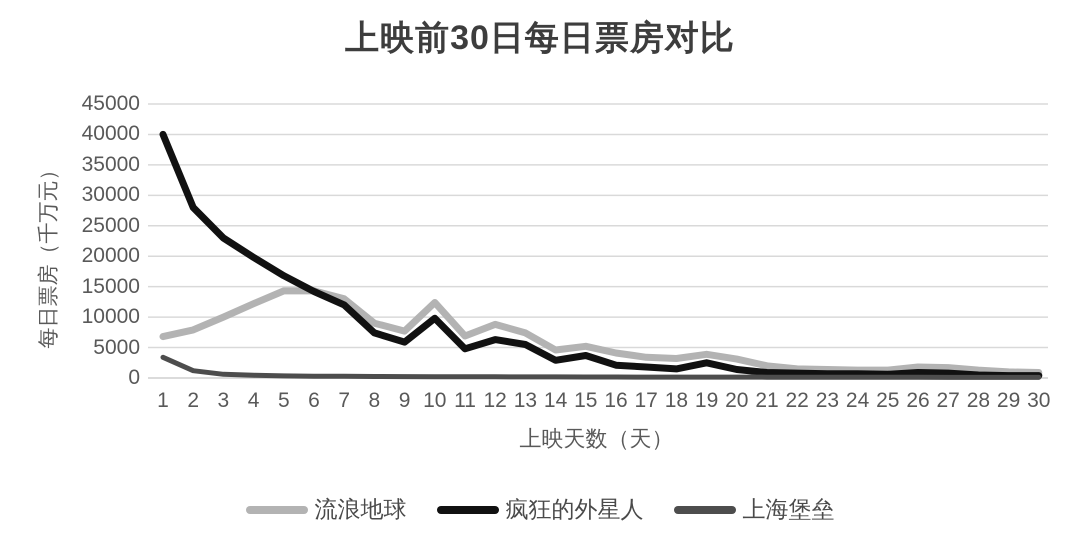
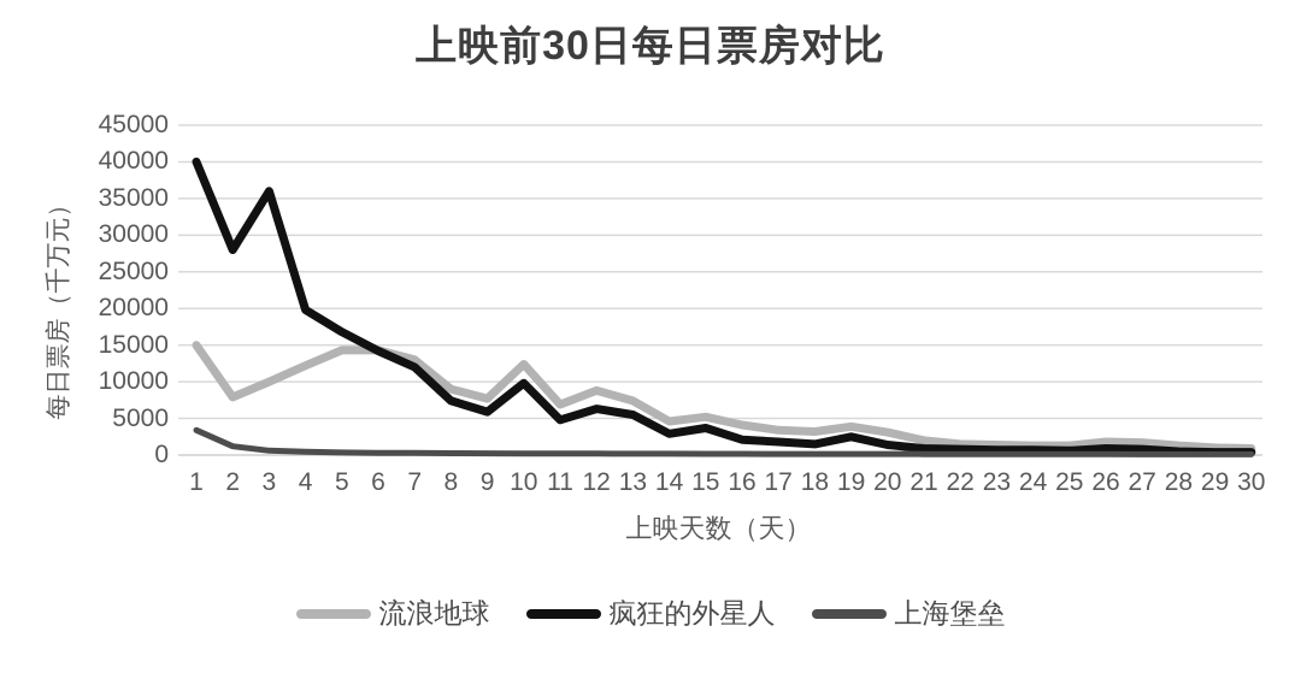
流浪地球/1: 7000 -> 15000
疯狂的外星人/3: 23000 -> 36000
